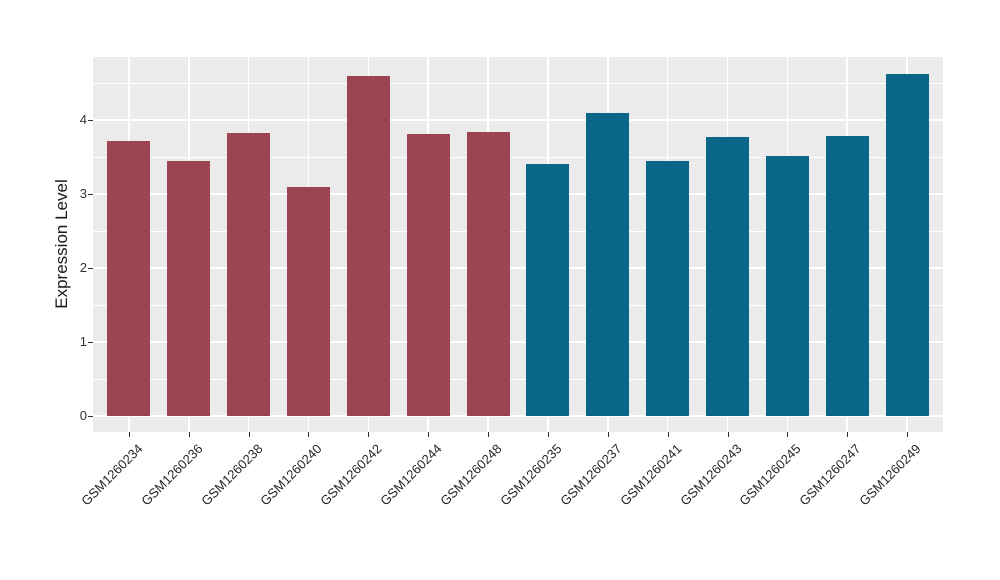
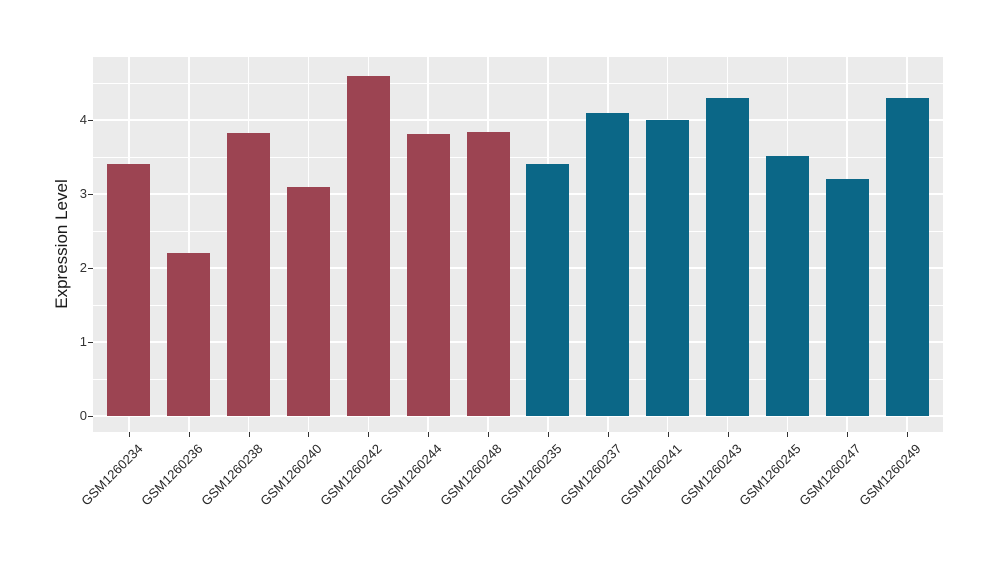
GSM1260234: 3.7 -> 3.4
GSM1260236: 3.5 -> 2.2
GSM1260241: 3.5 -> 4.0
GSM1260243: 3.8 -> 4.3
GSM1260247: 3.8 -> 3.2
GSM1260249: 4.6 -> 4.3
